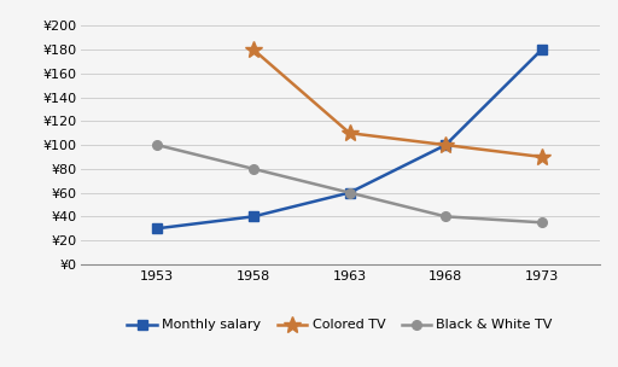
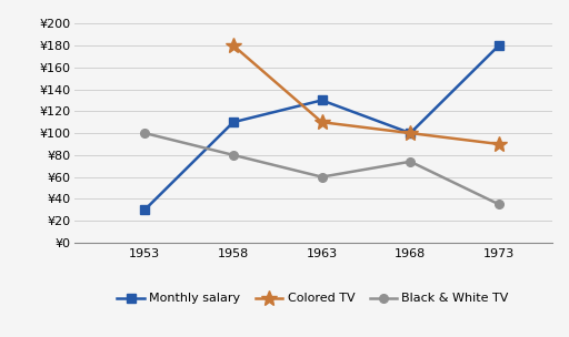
Monthly salary/1958: ¥40 -> ¥110
Monthly salary/1963: ¥60 -> ¥130
Black & White TV/1968: ¥40 -> ¥74
